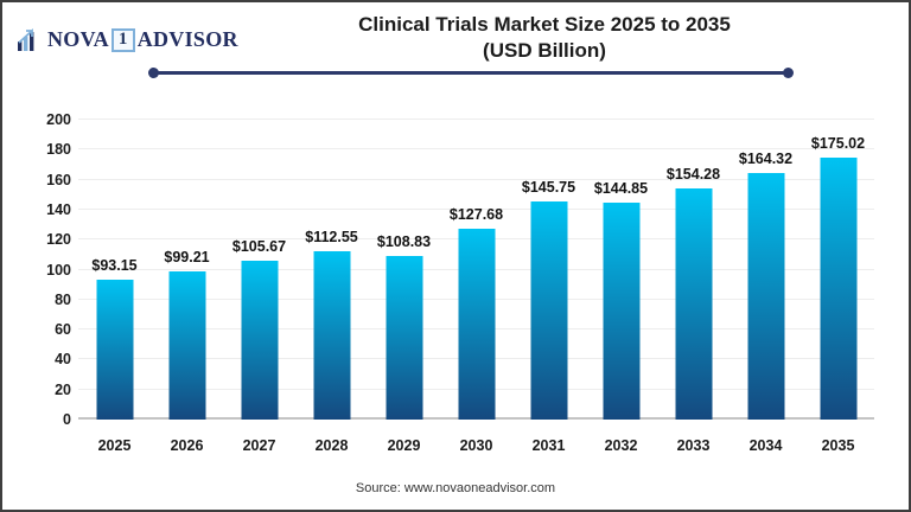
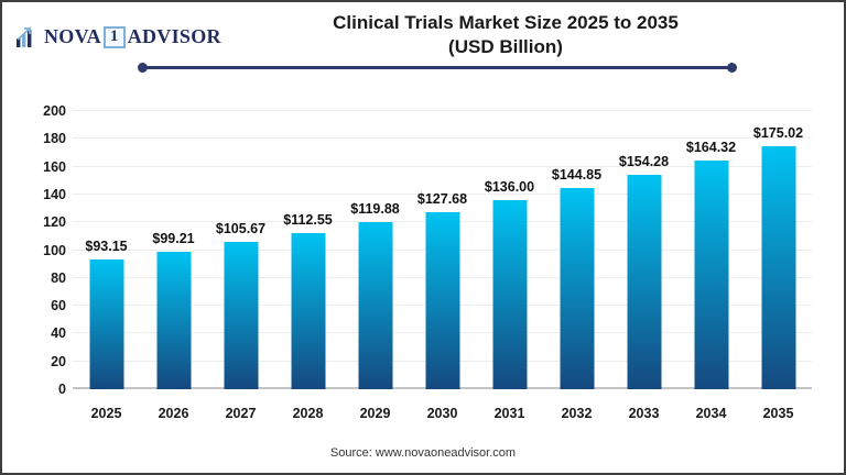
2029: $108.83 -> $119.88
2031: $145.75 -> $136.00
